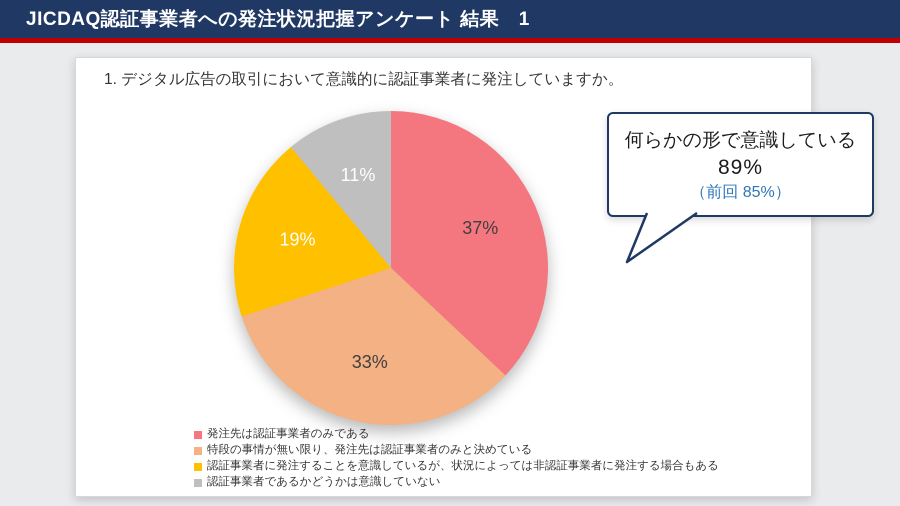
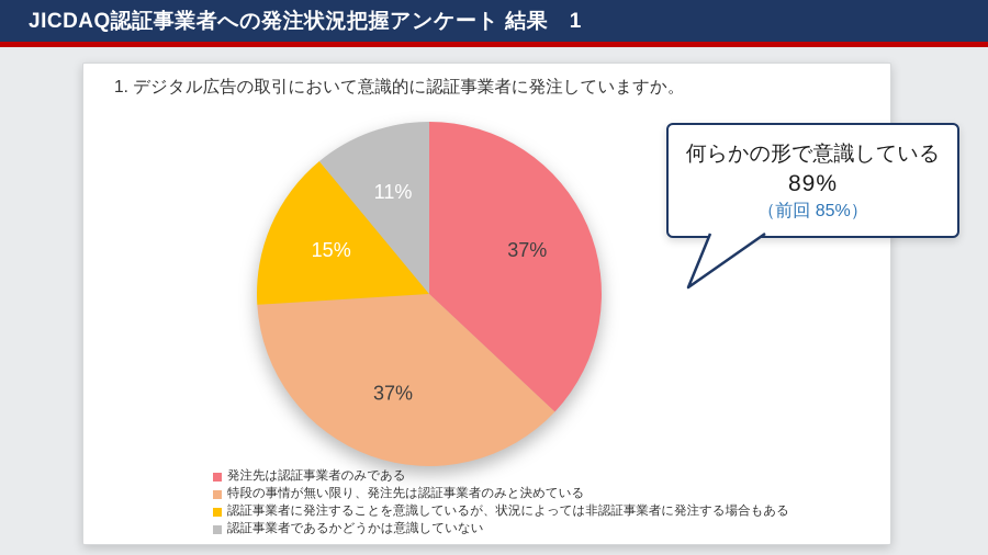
特段の事情が無い限り、発注先は認証事業者のみと決めている: 33% -> 37%
認証事業者に発注することを意識しているが、状況によっては非認証事業者に発注する場合もある: 19% -> 15%
